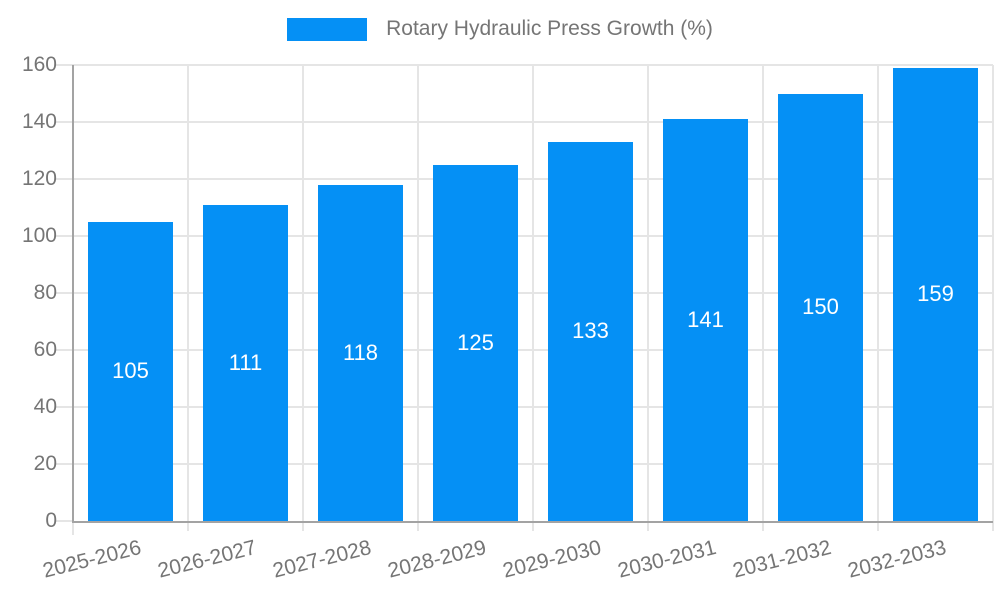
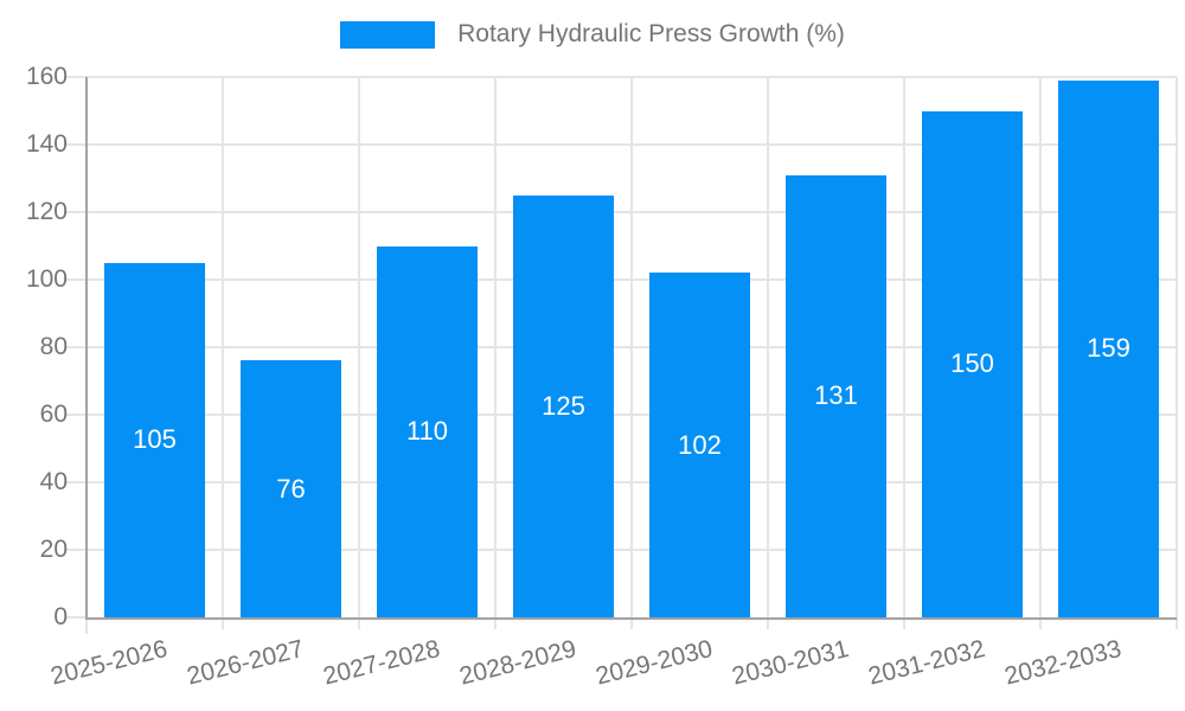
2026-2027: 111 -> 76
2027-2028: 118 -> 110
2029-2030: 133 -> 102
2030-2031: 141 -> 131
